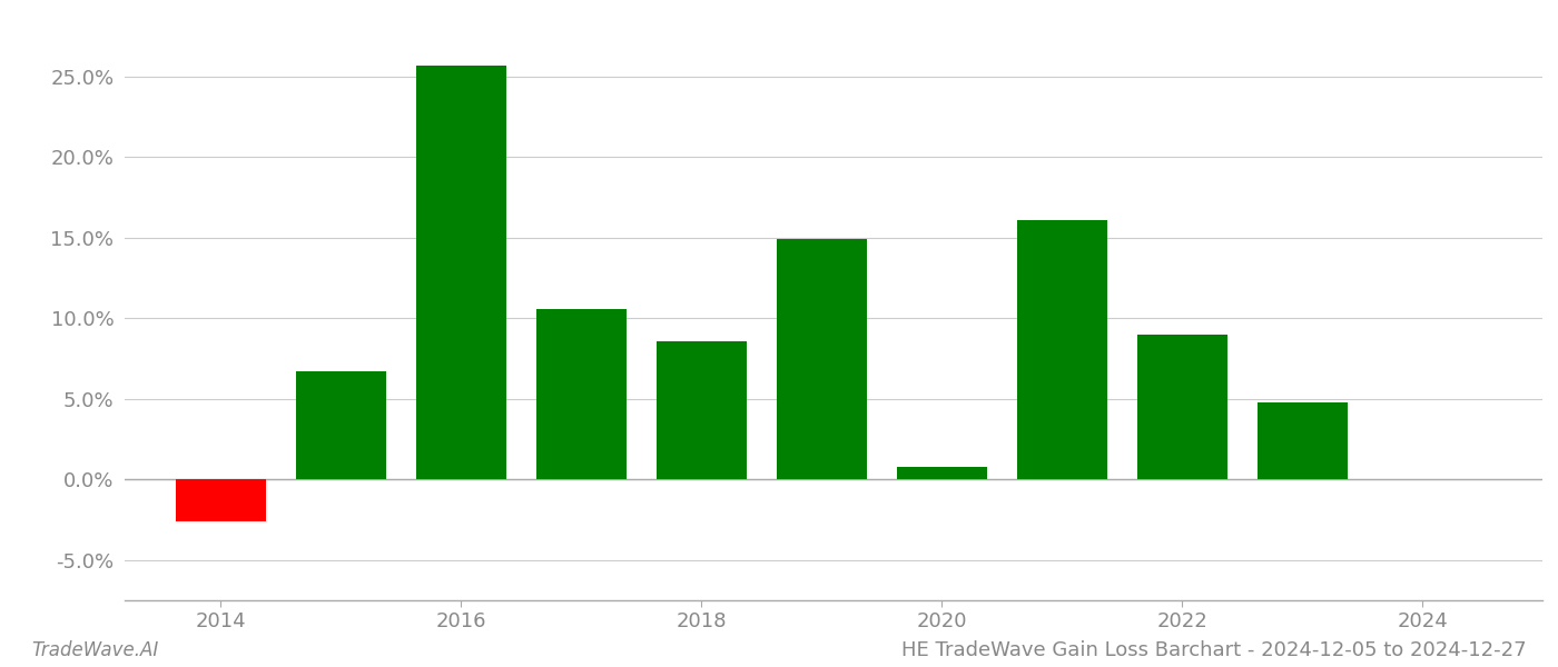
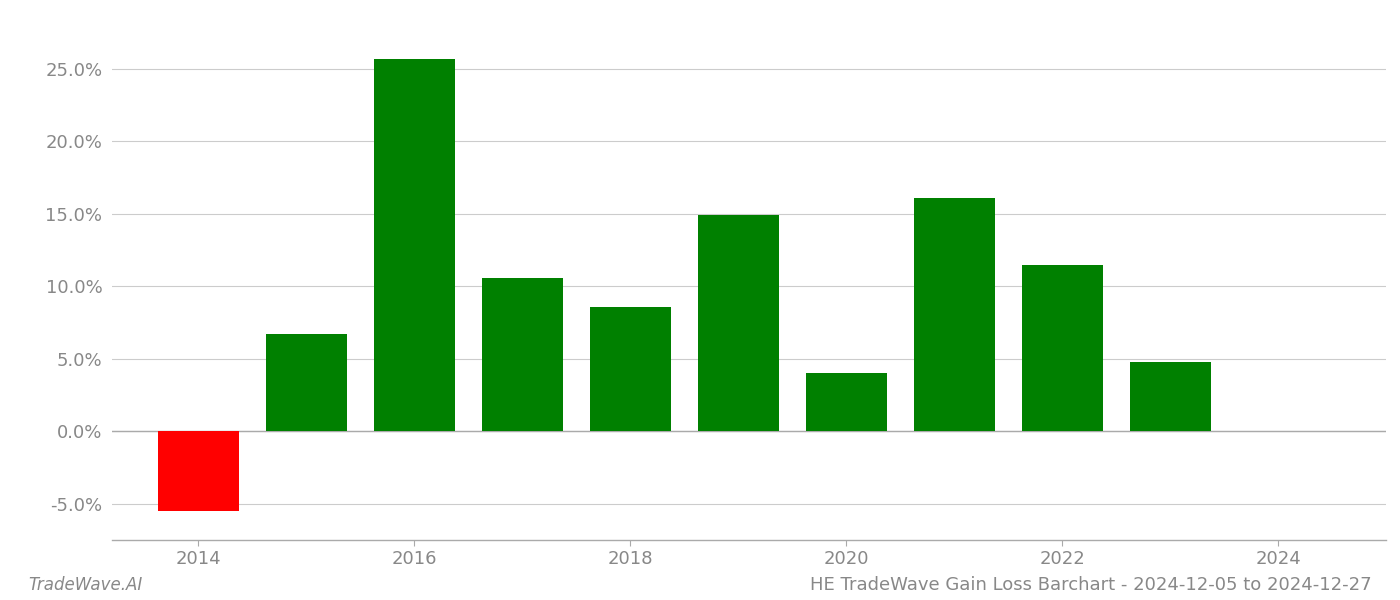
2014: -2.6% -> -5.5%
2020: 0.8% -> 4.0%
2022: 9.0% -> 11.5%
